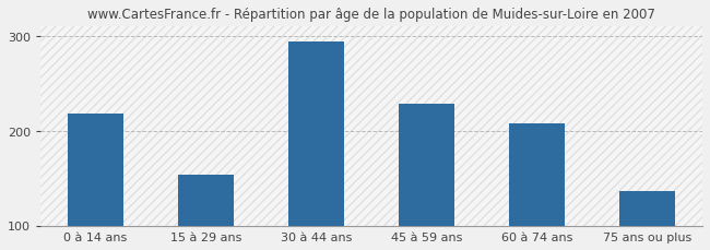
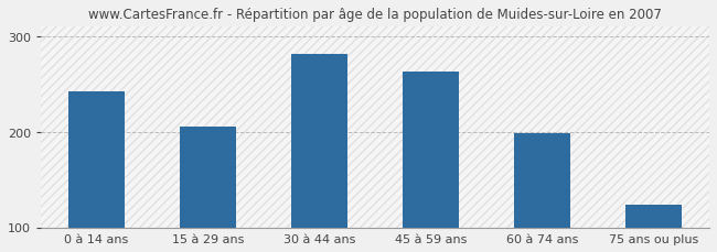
0 à 14 ans: 218 -> 242
15 à 29 ans: 154 -> 206
30 à 44 ans: 294 -> 281
45 à 59 ans: 228 -> 263
60 à 74 ans: 208 -> 199
75 ans ou plus: 136 -> 124
